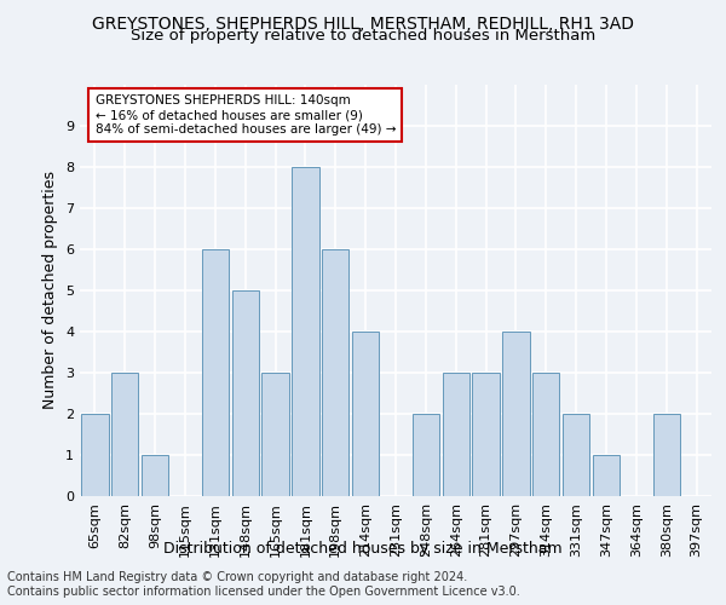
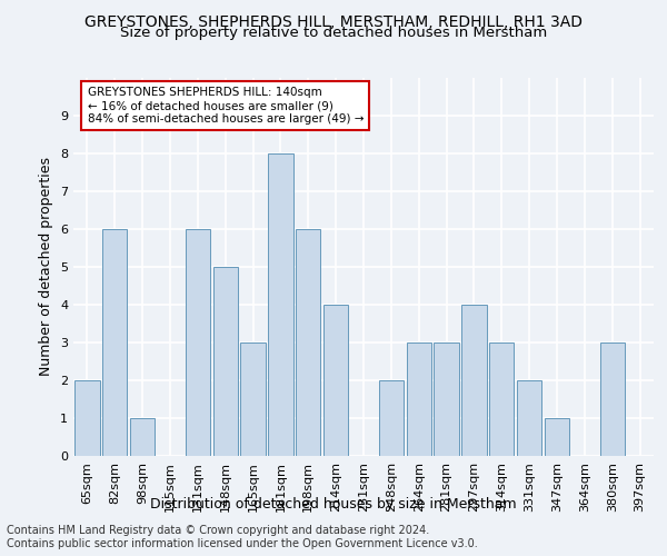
82sqm: 3 -> 6
380sqm: 2 -> 3
